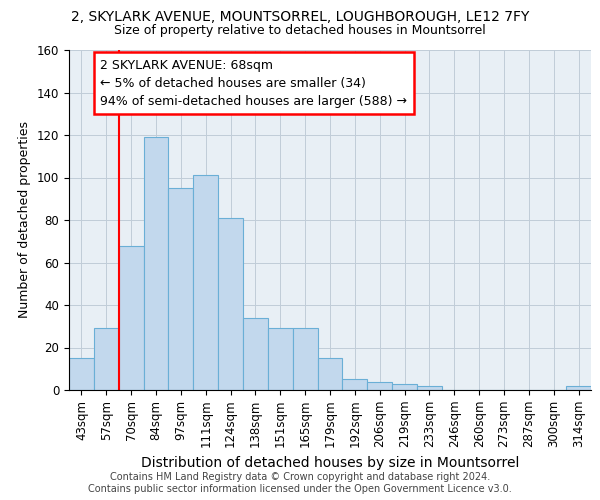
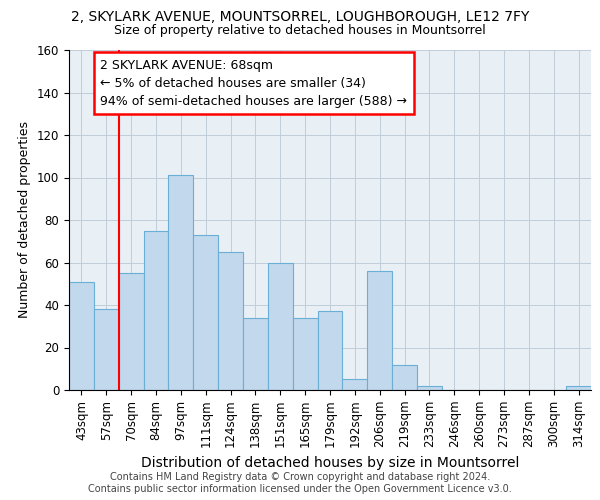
43sqm: 15 -> 51
57sqm: 29 -> 38
70sqm: 68 -> 55
84sqm: 119 -> 75
97sqm: 95 -> 101
111sqm: 101 -> 73
124sqm: 81 -> 65
151sqm: 29 -> 60
165sqm: 29 -> 34
179sqm: 15 -> 37
206sqm: 4 -> 56
219sqm: 3 -> 12
